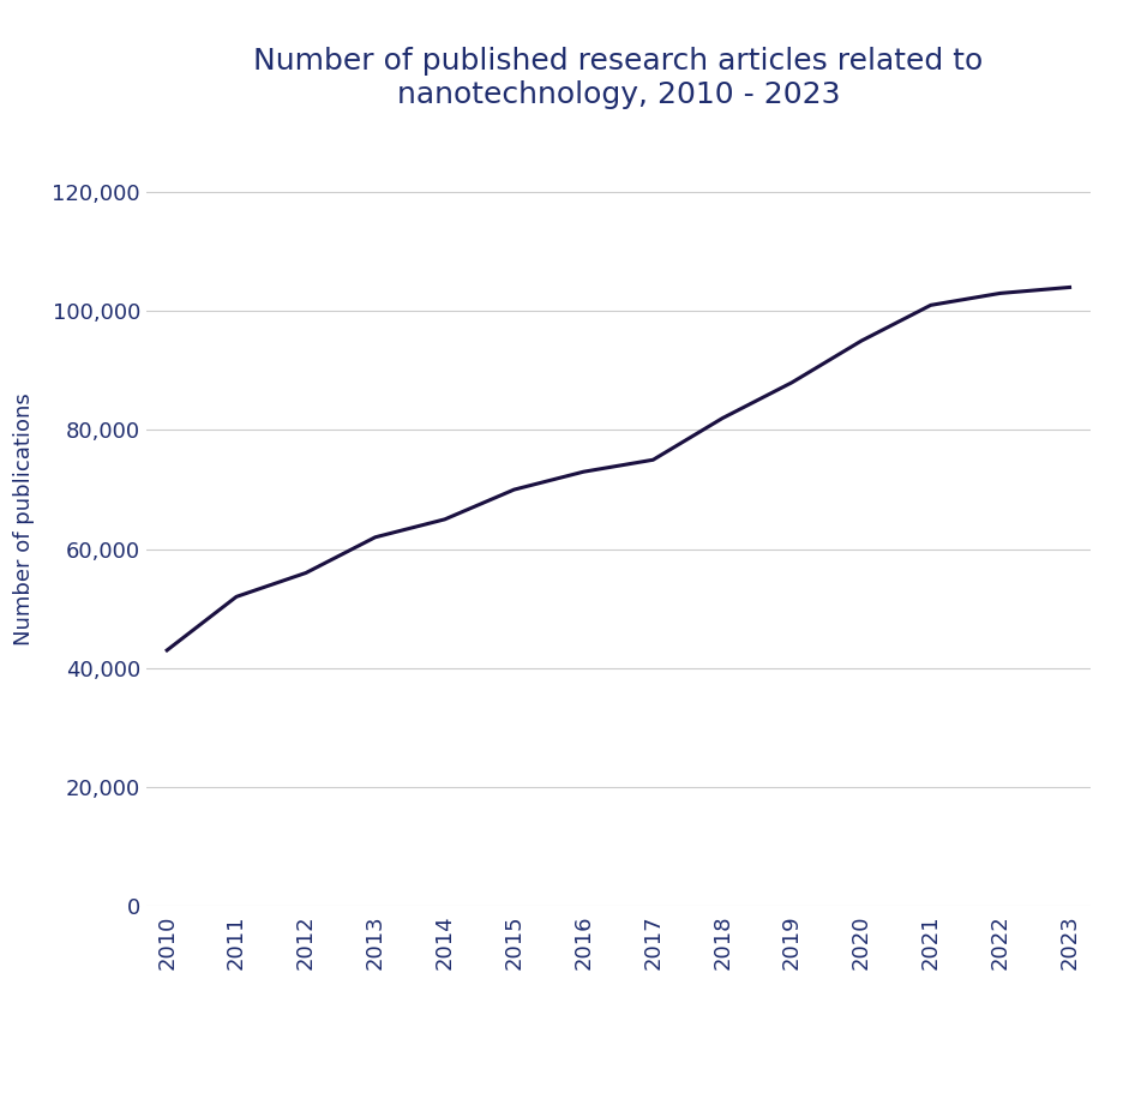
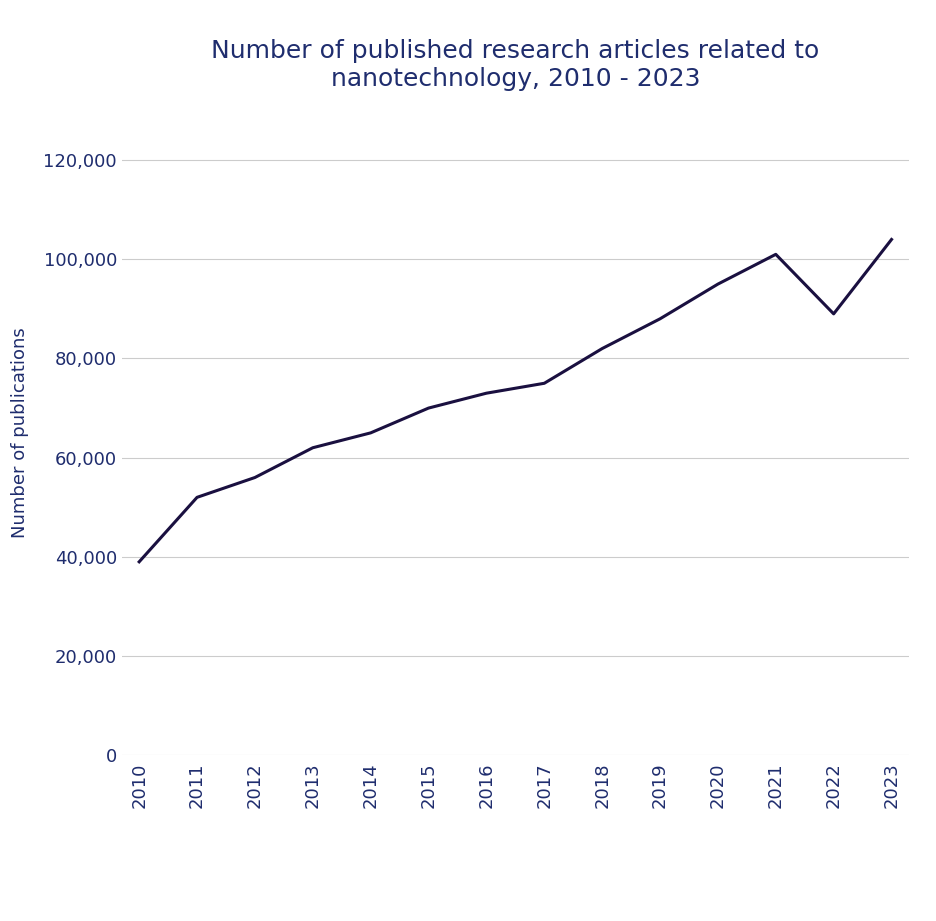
2010: 43,000 -> 39,000
2022: 103,000 -> 89,000
